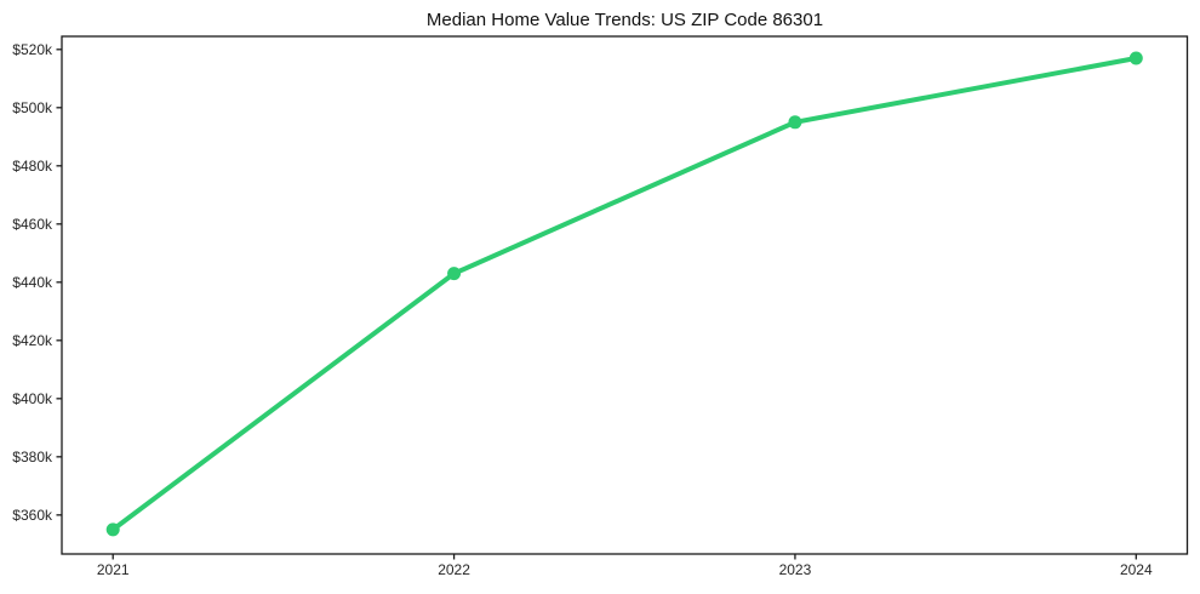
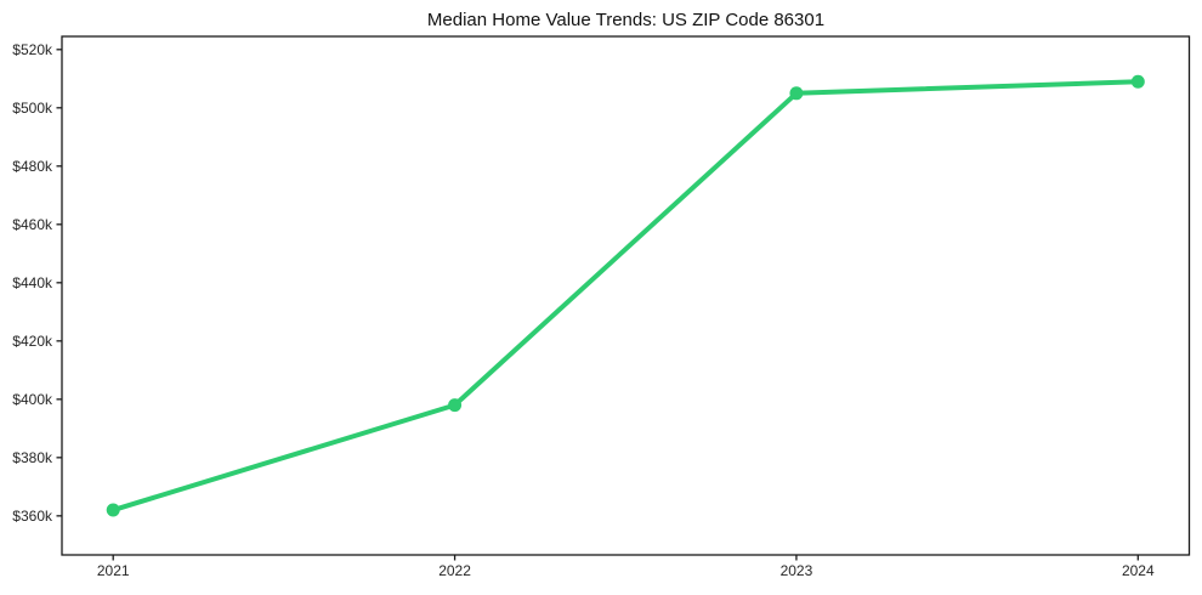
2021: $355k -> $362k
2022: $443k -> $398k
2023: $495k -> $505k
2024: $517k -> $509k
